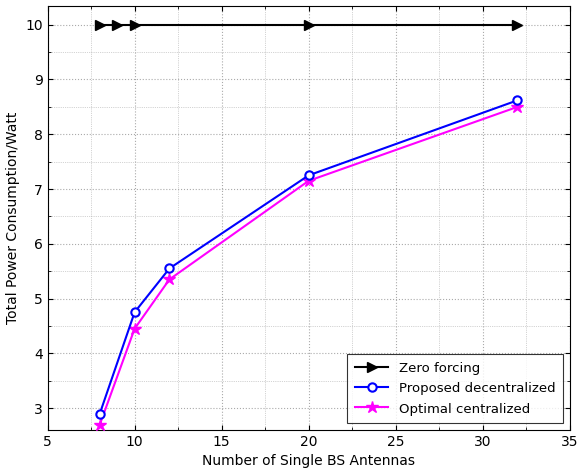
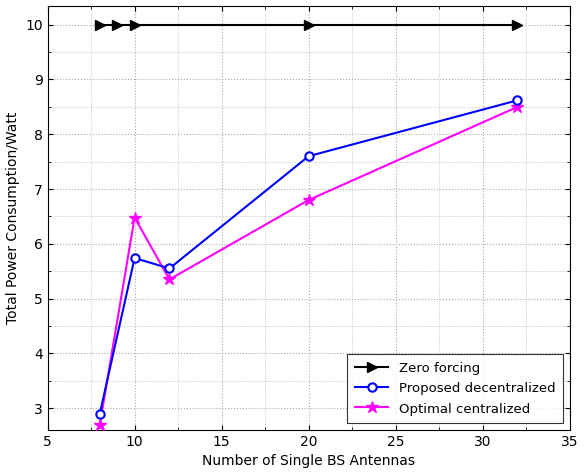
Proposed decentralized/10: 4.75 -> 5.74
Optimal centralized/10: 4.45 -> 6.48
Proposed decentralized/20: 7.25 -> 7.60
Optimal centralized/20: 7.15 -> 6.80
